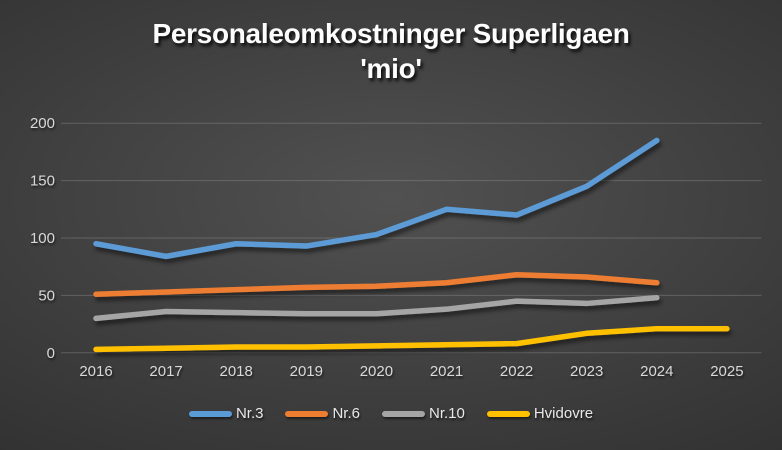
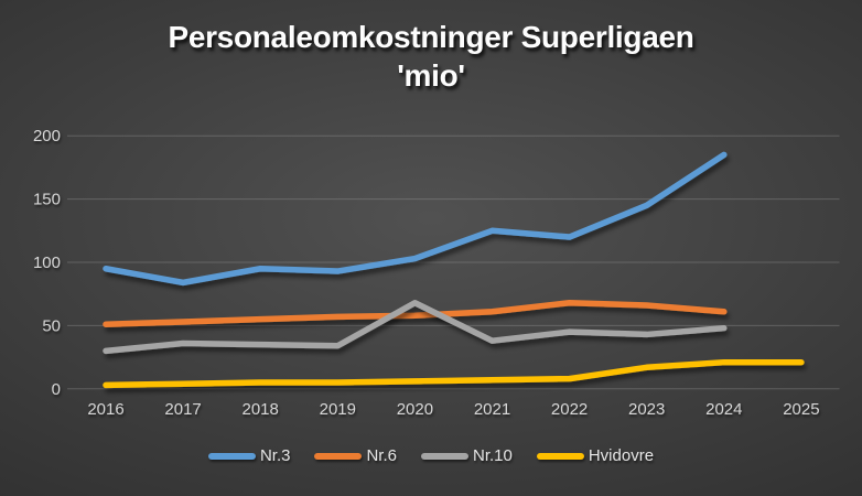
Nr.10/2020: 34 -> 68
